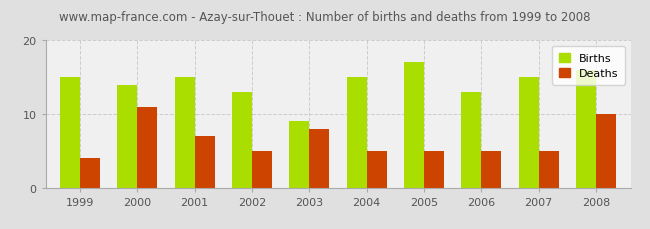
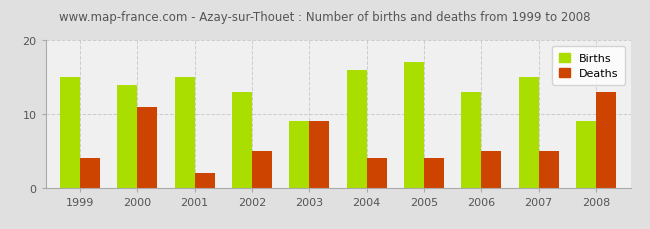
Deaths/2001: 7 -> 2
Deaths/2003: 8 -> 9
Births/2004: 15 -> 16
Deaths/2004: 5 -> 4
Deaths/2005: 5 -> 4
Births/2008: 16 -> 9
Deaths/2008: 10 -> 13
